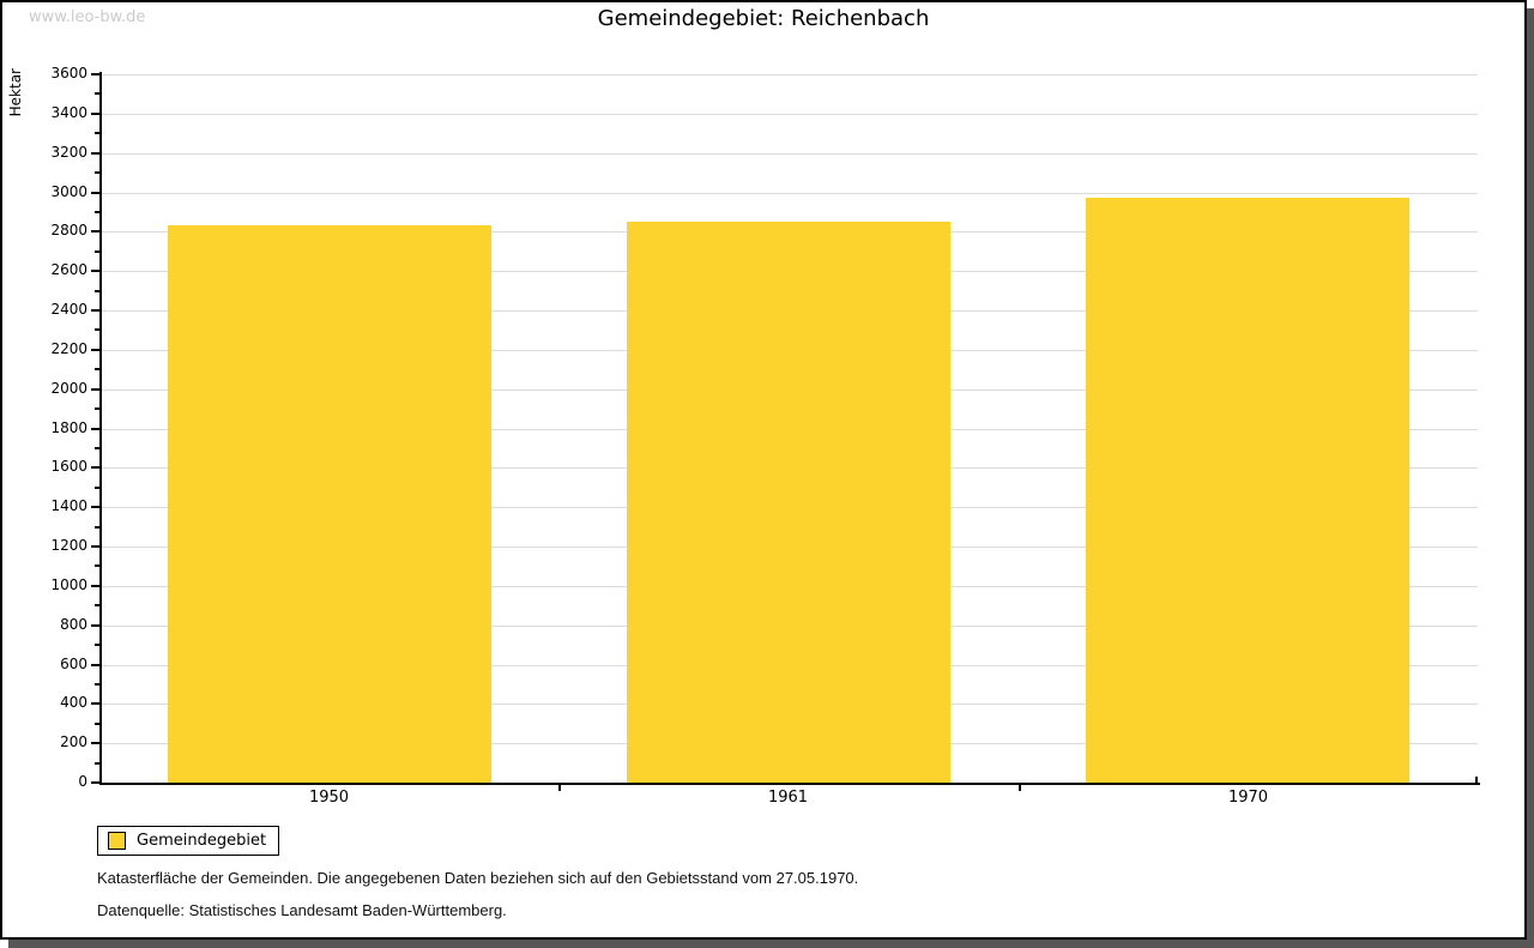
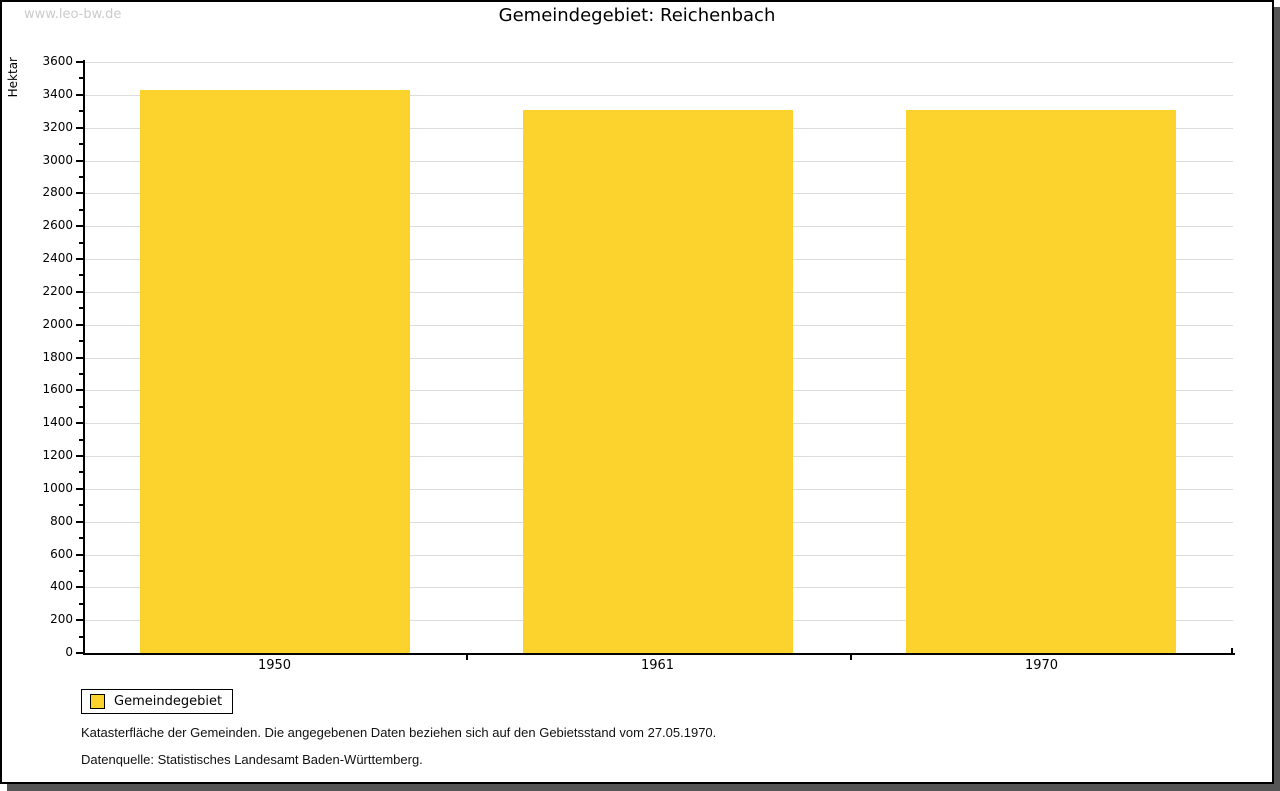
1950: 2830 -> 3430
1961: 2850 -> 3310
1970: 2970 -> 3310
